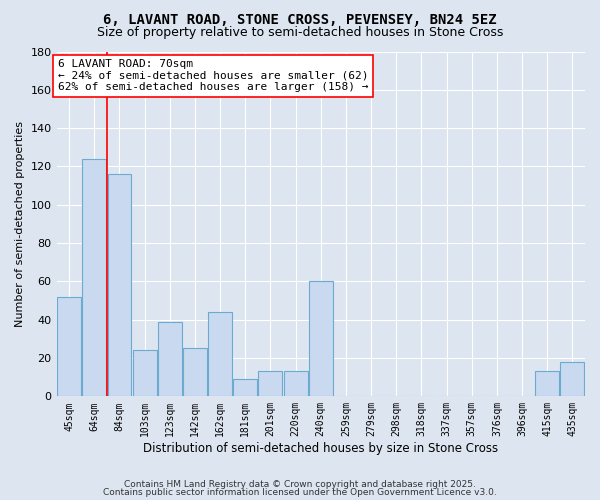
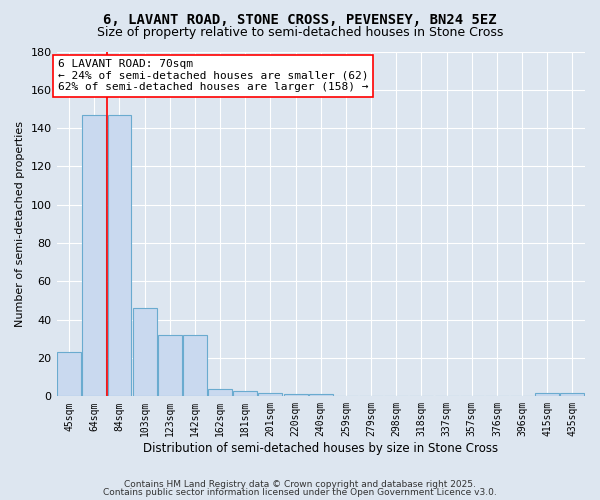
45sqm: 52 -> 23
64sqm: 124 -> 147
84sqm: 116 -> 147
103sqm: 24 -> 46
123sqm: 39 -> 32
142sqm: 25 -> 32
162sqm: 44 -> 4
181sqm: 9 -> 3
201sqm: 13 -> 2
220sqm: 13 -> 1
240sqm: 60 -> 1
415sqm: 13 -> 2
435sqm: 18 -> 2
